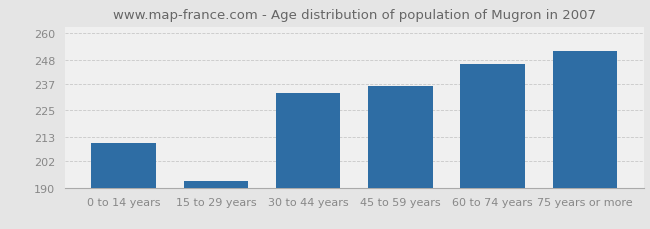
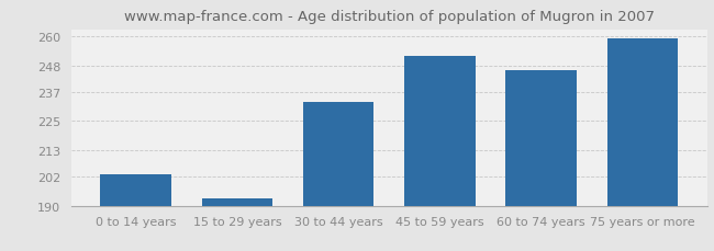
0 to 14 years: 210 -> 203
45 to 59 years: 236 -> 252
75 years or more: 252 -> 259
